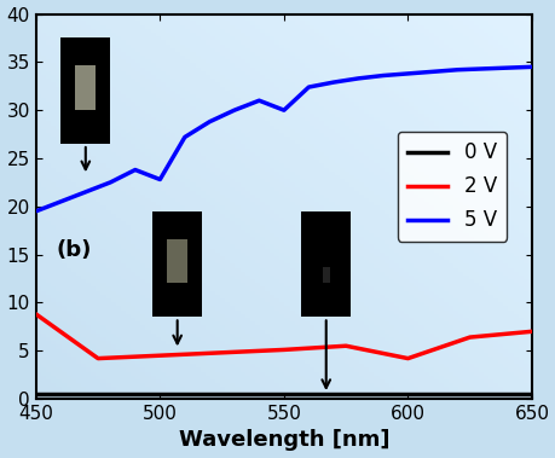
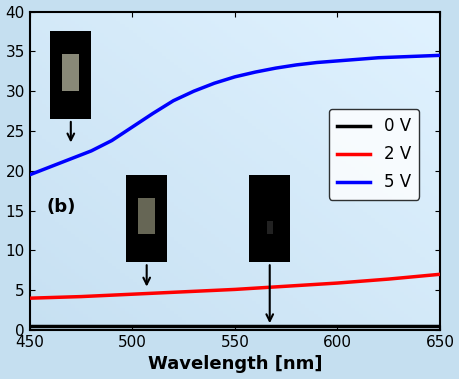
2 V/450: 8.8 -> 4.0
5 V/500: 22.8 -> 25.5
5 V/550: 30.0 -> 31.8
2 V/600: 4.2 -> 5.9
